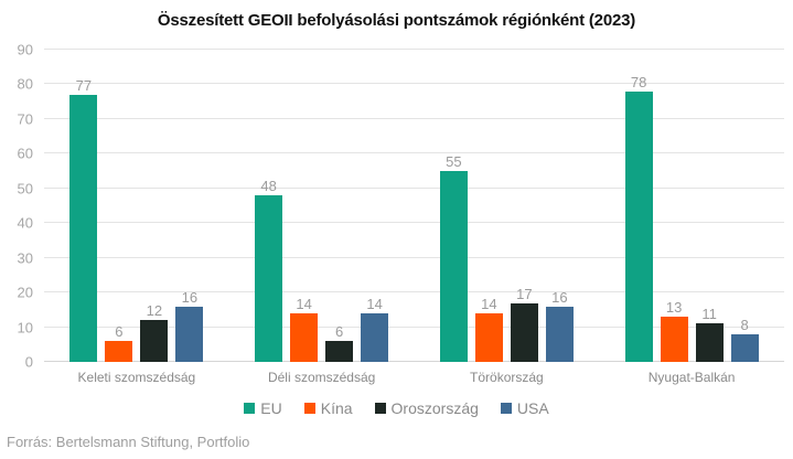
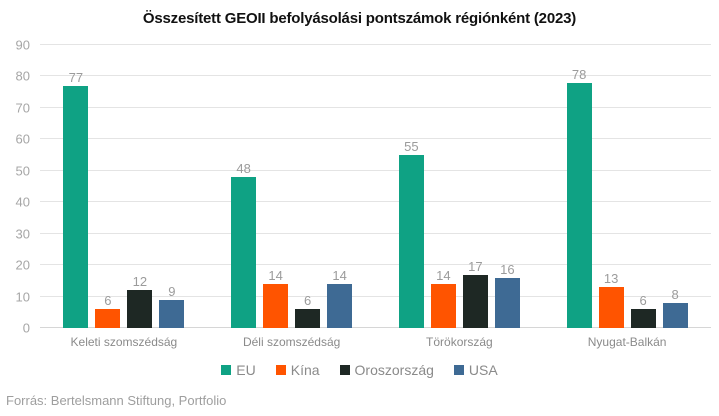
USA/Keleti szomszédság: 16 -> 9
Oroszország/Nyugat-Balkán: 11 -> 6
